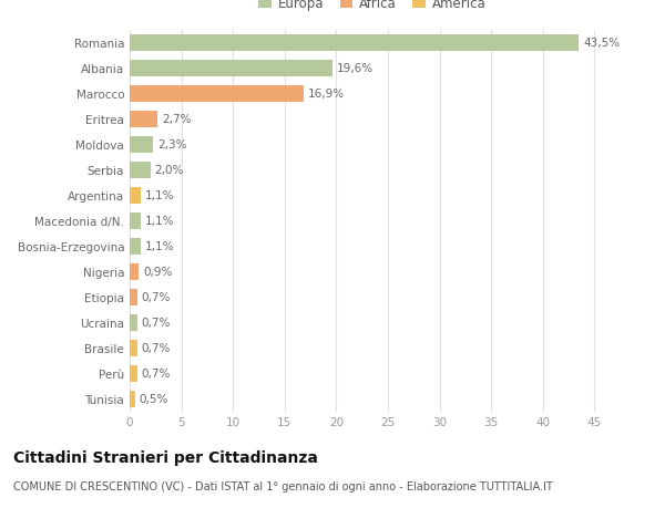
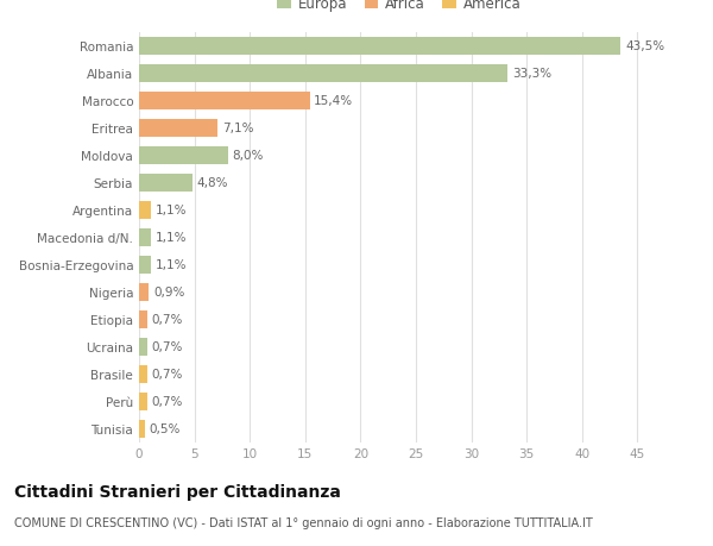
Albania: 19,6% -> 33,3%
Marocco: 16,9% -> 15,4%
Eritrea: 2,7% -> 7,1%
Moldova: 2,3% -> 8,0%
Serbia: 2,0% -> 4,8%
